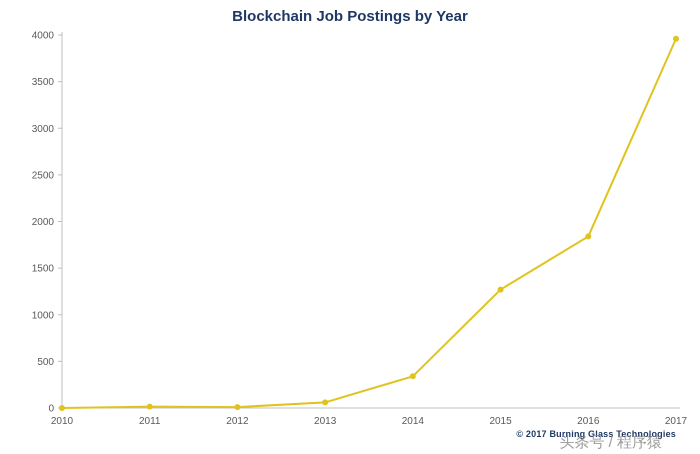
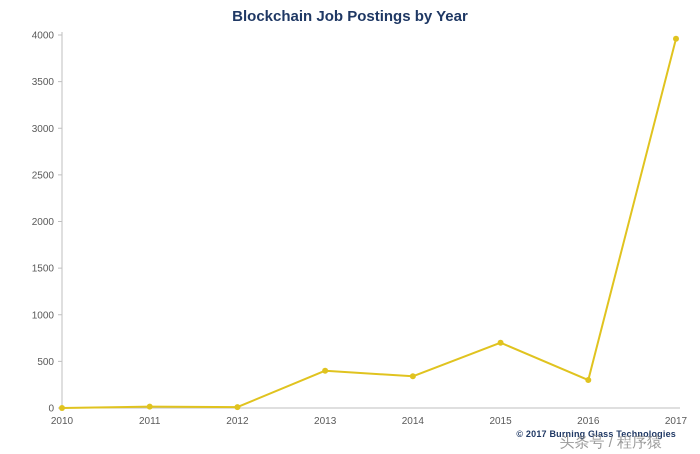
2013: 100 -> 400
2015: 1300 -> 700
2016: 1800 -> 300
